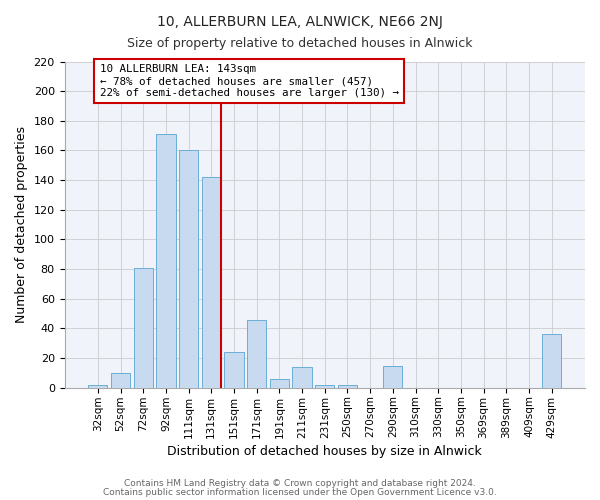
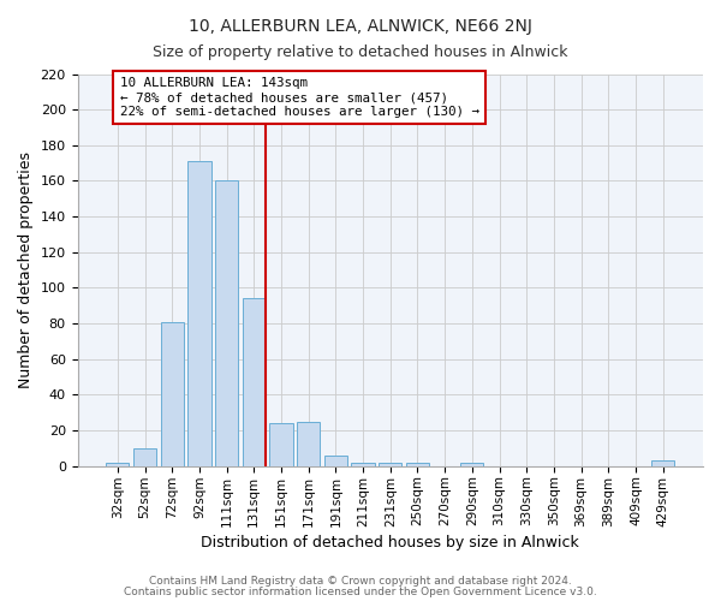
131sqm: 142 -> 94
171sqm: 46 -> 25
211sqm: 14 -> 2
290sqm: 15 -> 2
429sqm: 36 -> 3
